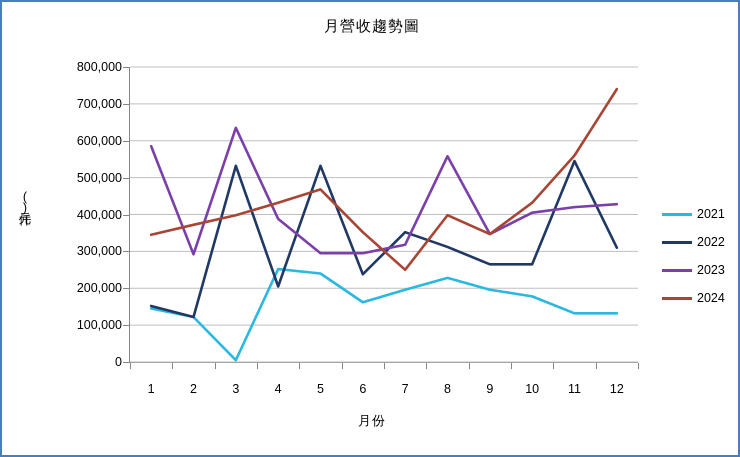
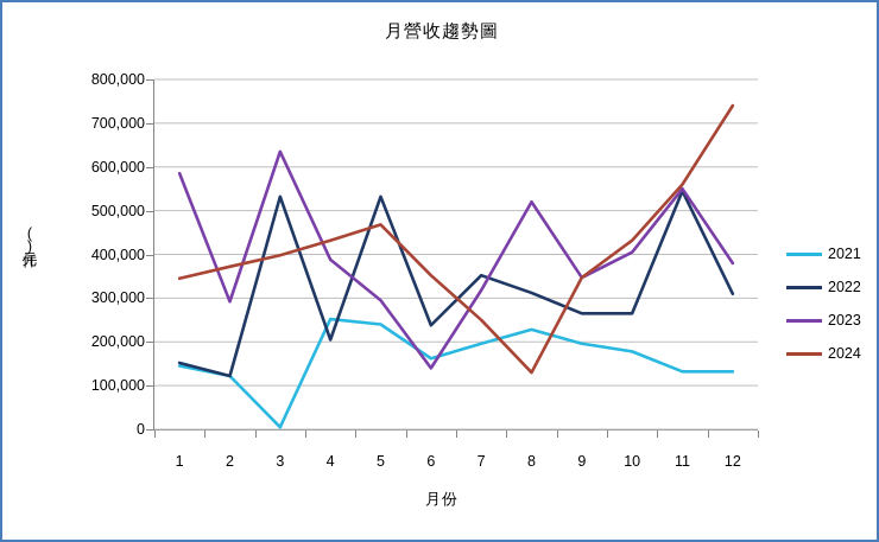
2023/6: 300000 -> 140000
2023/8: 560000 -> 520000
2024/8: 400000 -> 130000
2023/11: 420000 -> 550000
2023/12: 430000 -> 380000
